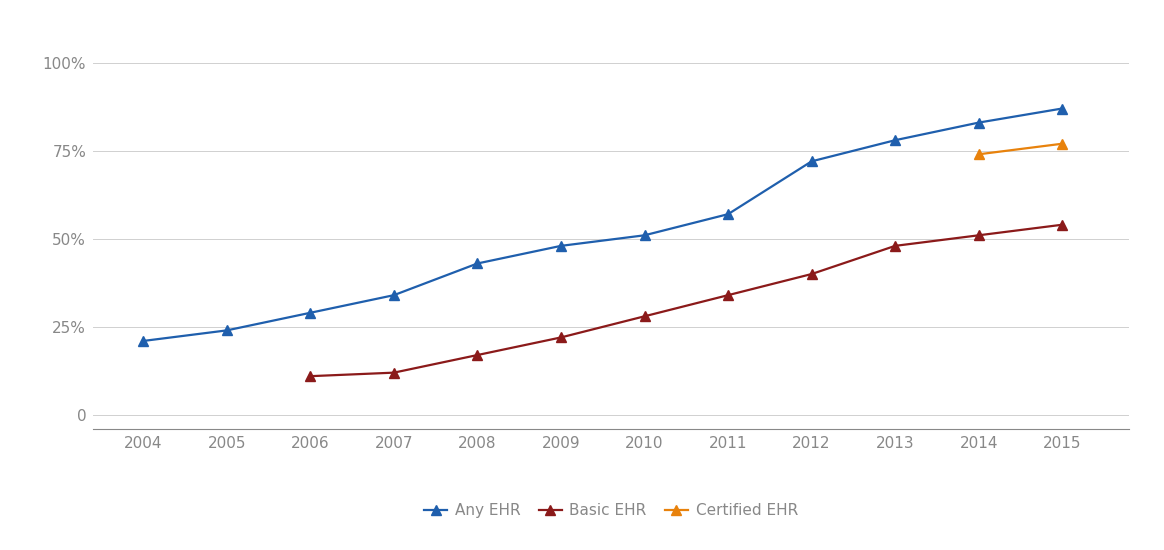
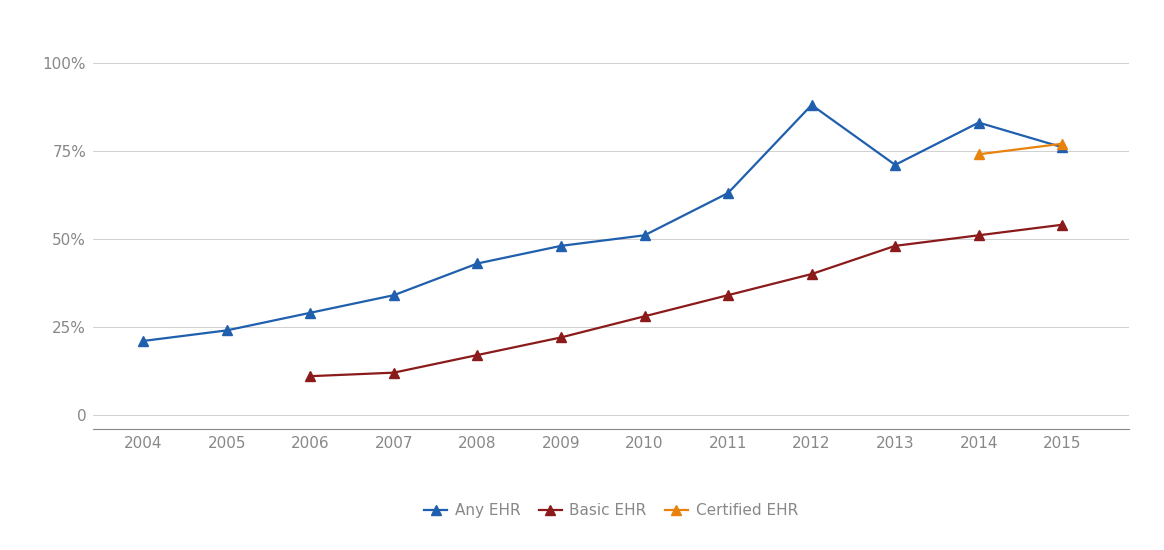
Any EHR/2011: 57% -> 63%
Any EHR/2012: 72% -> 88%
Any EHR/2013: 78% -> 71%
Any EHR/2015: 87% -> 76%
